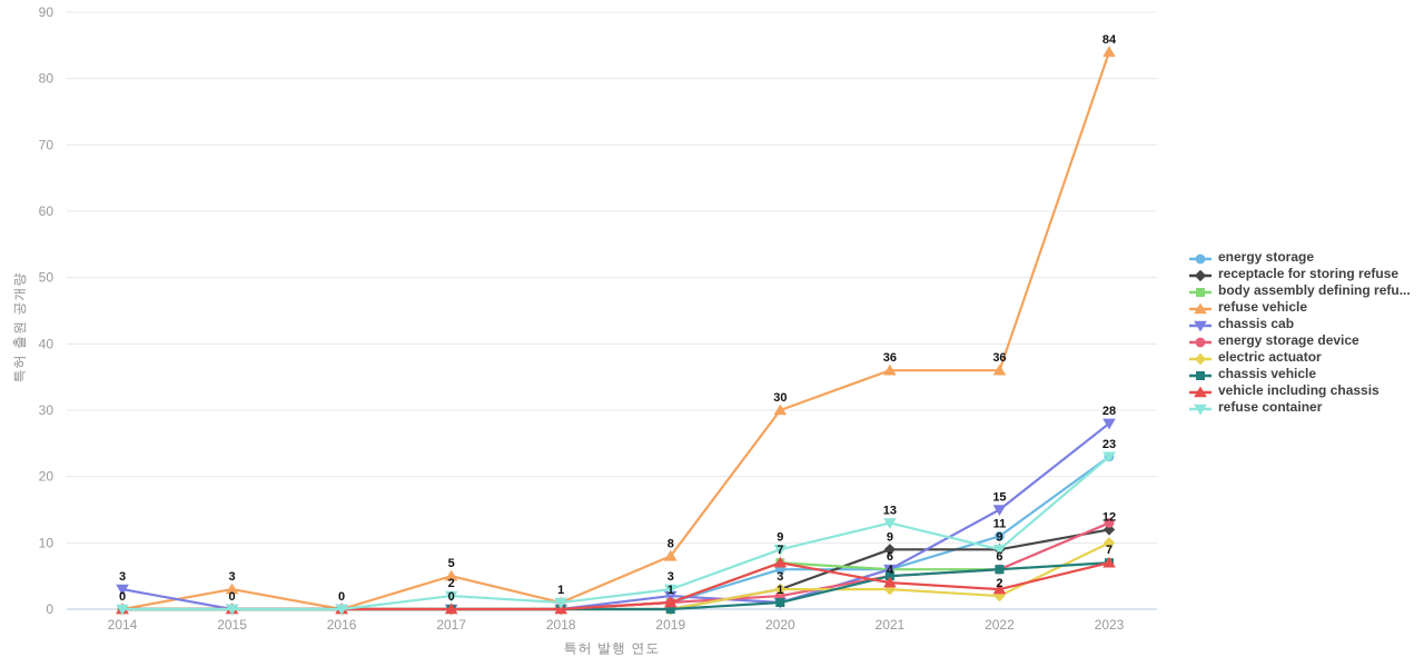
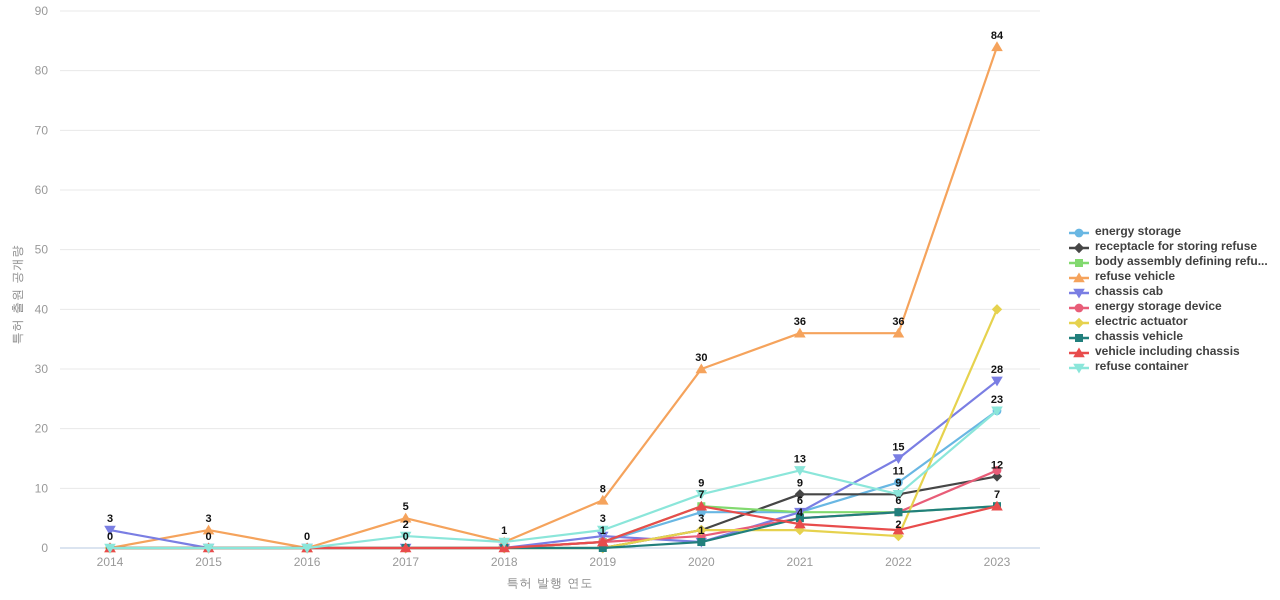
electric actuator/2023: 10 -> 40
